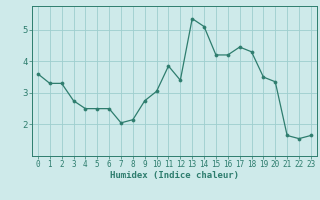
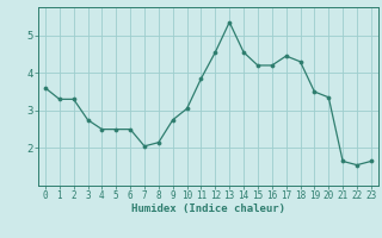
12: 3.40 -> 4.55
14: 5.10 -> 4.55
